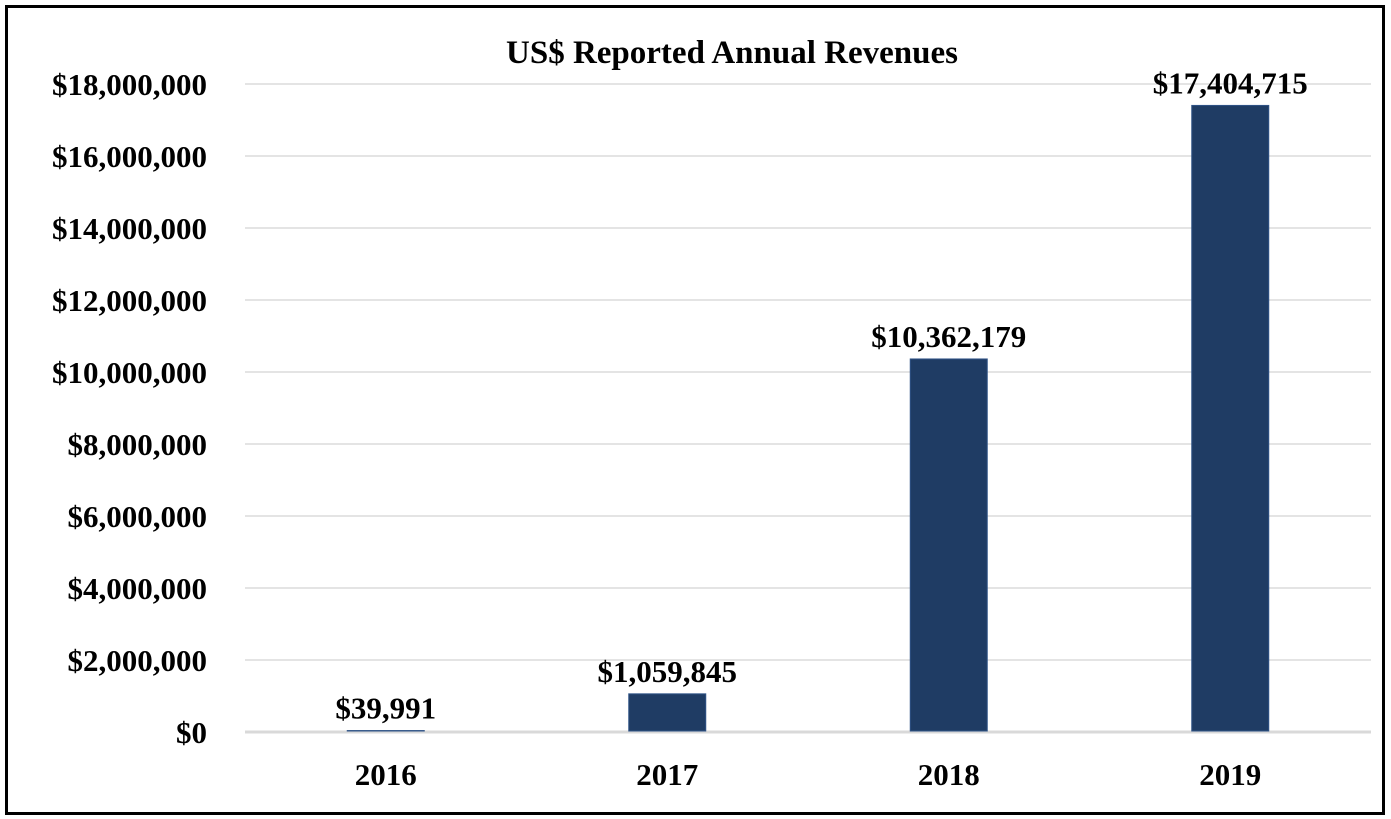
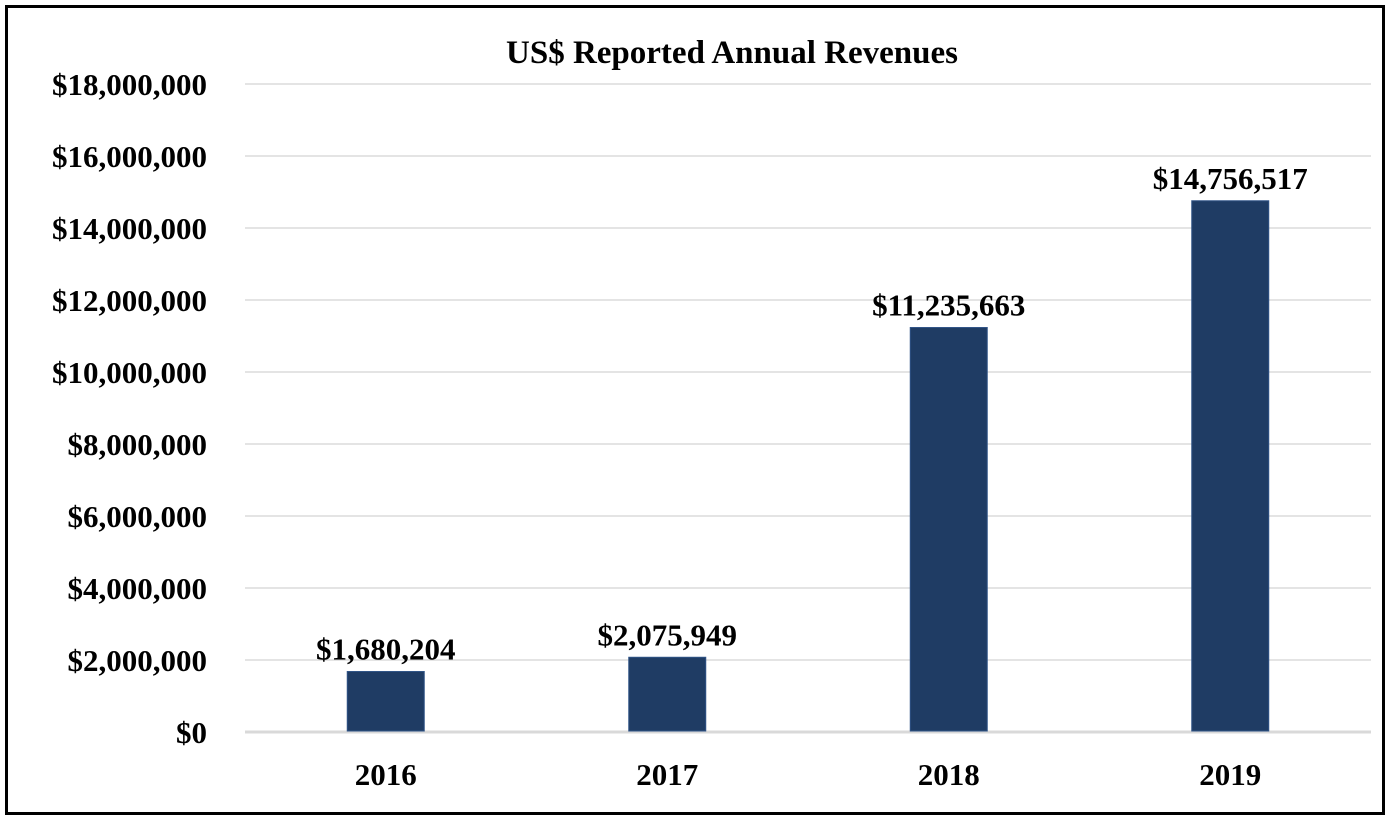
2016: $39,991 -> $1,680,204
2017: $1,059,845 -> $2,075,949
2018: $10,362,179 -> $11,235,663
2019: $17,404,715 -> $14,756,517
